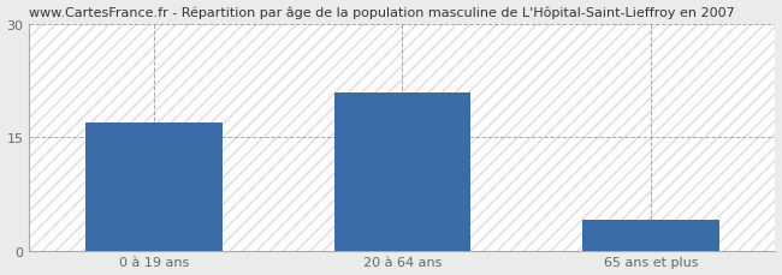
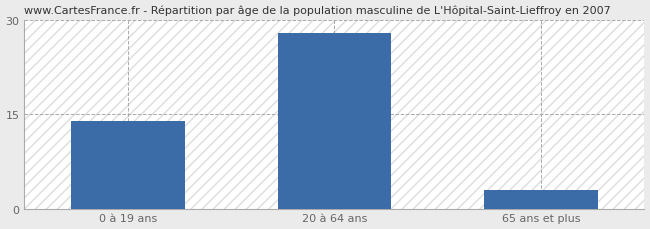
0 à 19 ans: 17 -> 14
20 à 64 ans: 21 -> 28
65 ans et plus: 4 -> 3
